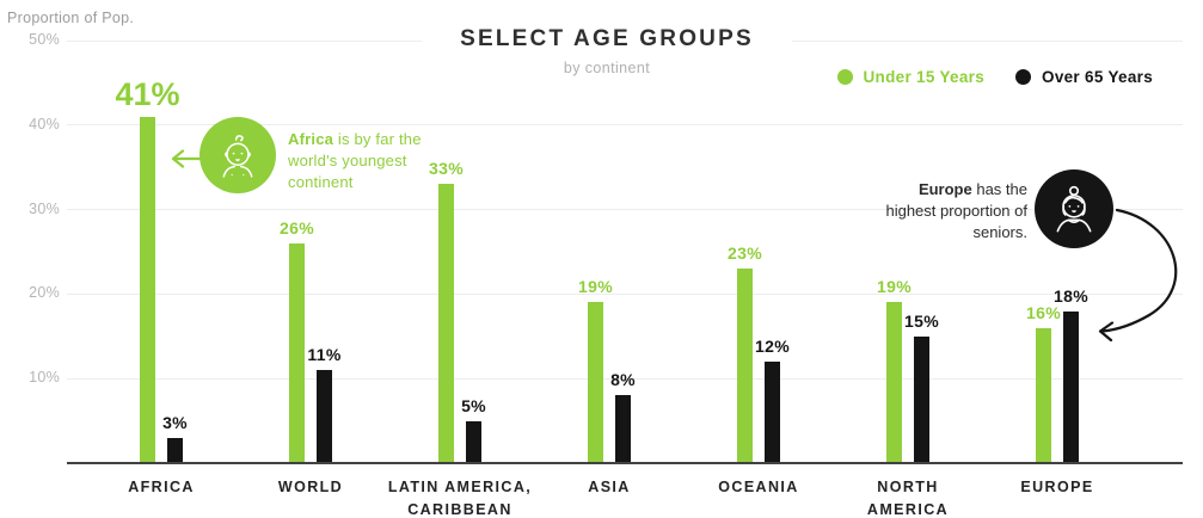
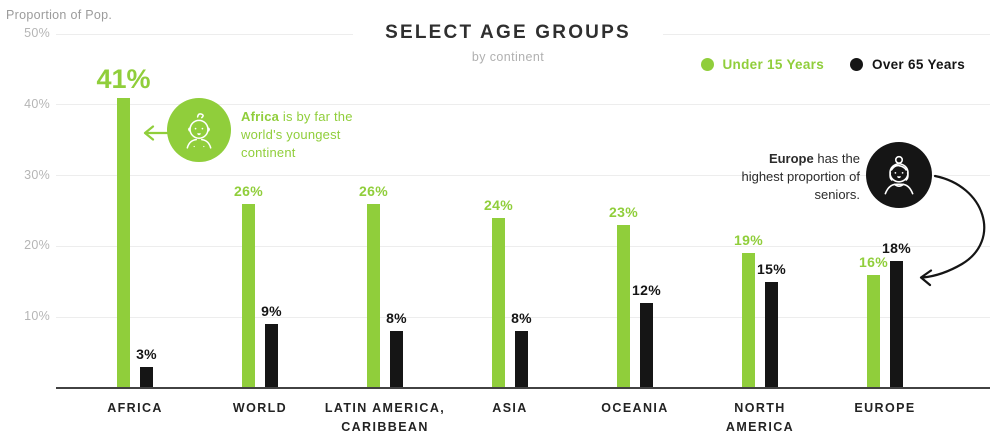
Over 65 Years/WORLD: 11% -> 9%
Under 15 Years/LATIN AMERICA, CARIBBEAN: 33% -> 26%
Over 65 Years/LATIN AMERICA, CARIBBEAN: 5% -> 8%
Under 15 Years/ASIA: 19% -> 24%
